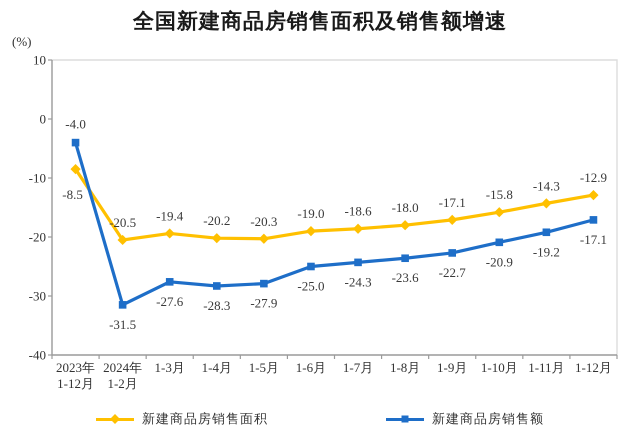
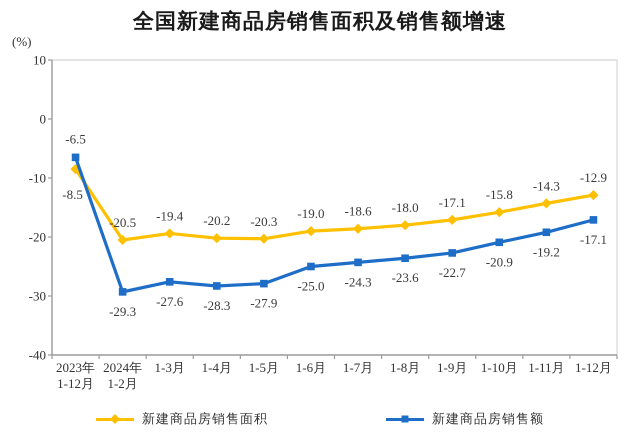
新建商品房销售额/2023年 1-12月: -4.0 -> -6.5
新建商品房销售额/2024年 1-2月: -31.5 -> -29.3
